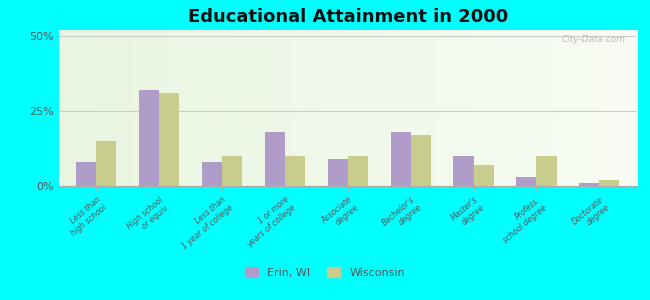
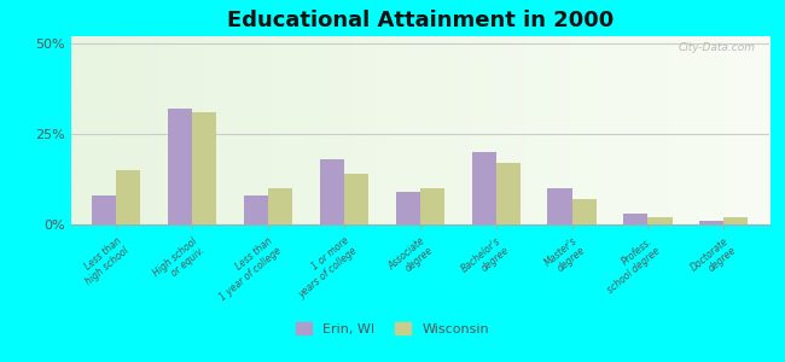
Wisconsin/1 or more years of college: 10% -> 14%
Erin, WI/Bachelor's degree: 18% -> 20%
Wisconsin/Profess. school degree: 10% -> 2%
